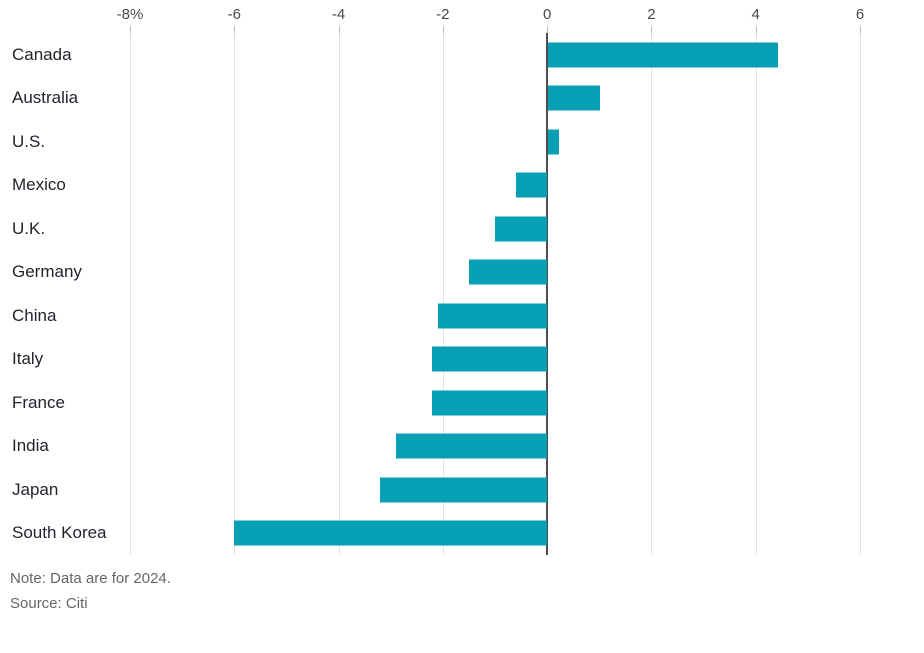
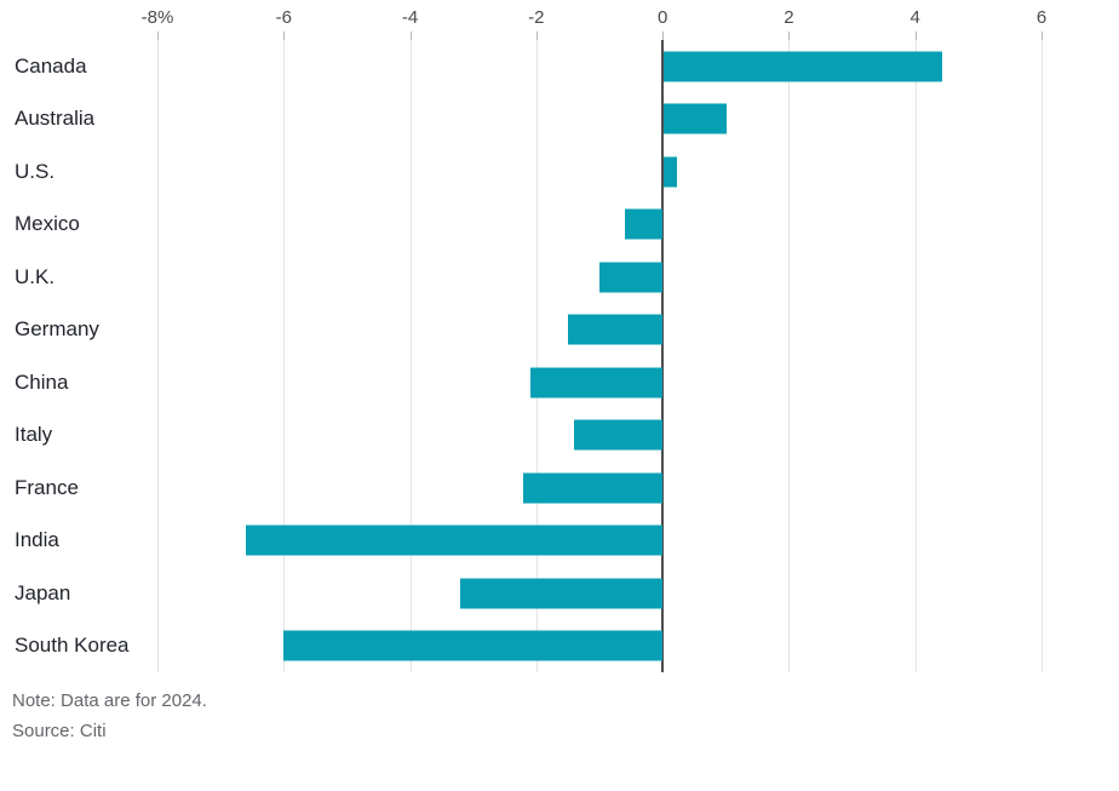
Italy: -2.2 -> -1.4
India: -2.9 -> -6.6
